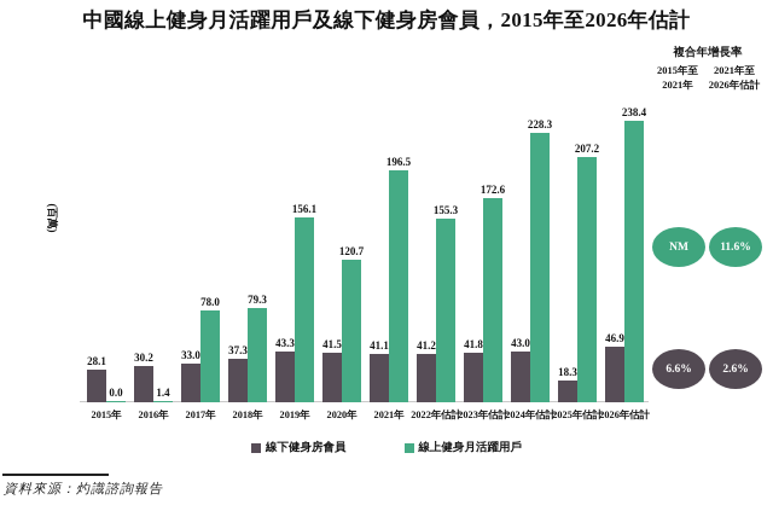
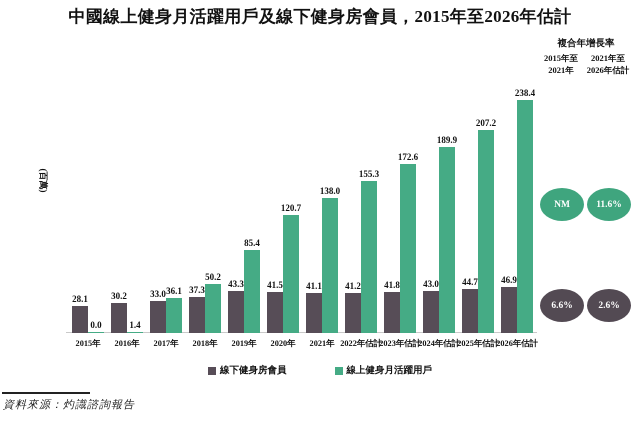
線上健身月活躍用戶/2017年: 78.0 -> 36.1
線上健身月活躍用戶/2018年: 79.3 -> 50.2
線上健身月活躍用戶/2019年: 156.1 -> 85.4
線上健身月活躍用戶/2021年: 196.5 -> 138.0
線上健身月活躍用戶/2024年估計: 228.3 -> 189.9
線下健身房會員/2025年估計: 18.3 -> 44.7
